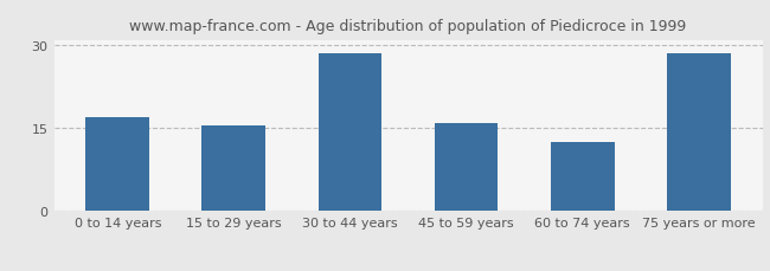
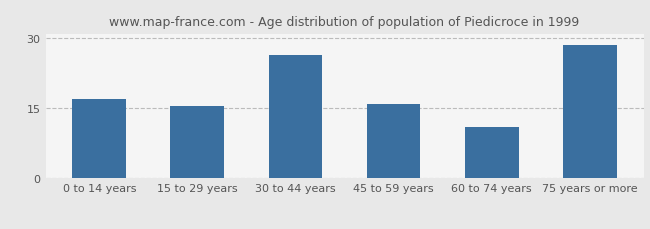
30 to 44 years: 28.5 -> 26.5
60 to 74 years: 12.5 -> 11.0
